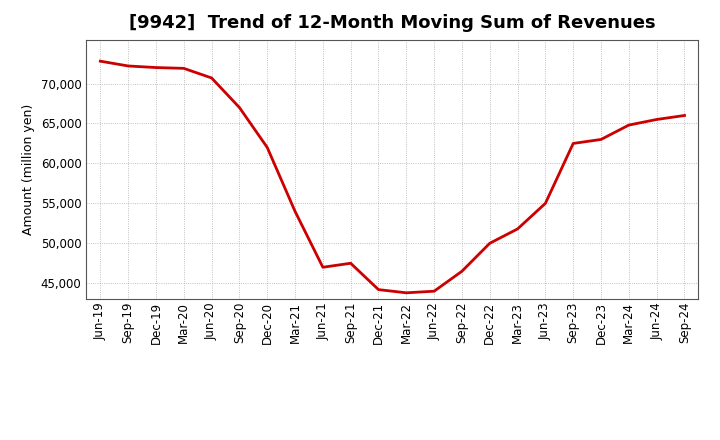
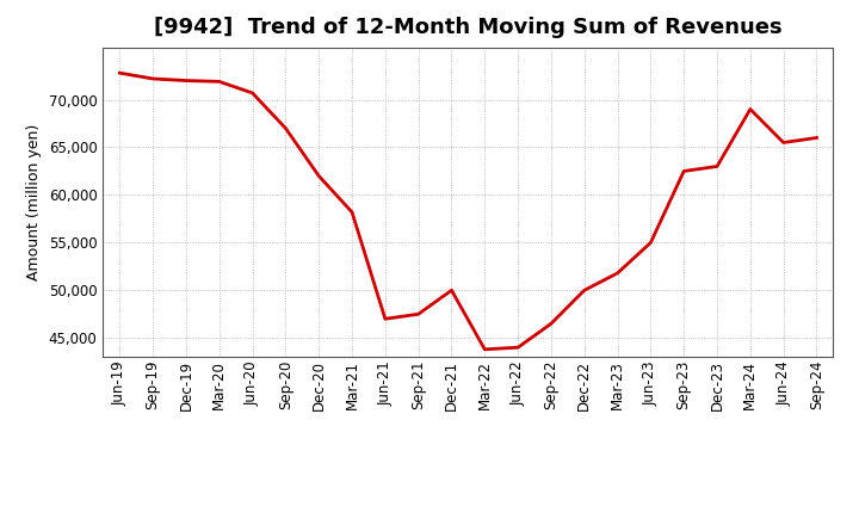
Mar-21: 54,000 -> 58,200
Dec-21: 44,200 -> 50,000
Mar-24: 64,800 -> 69,000
